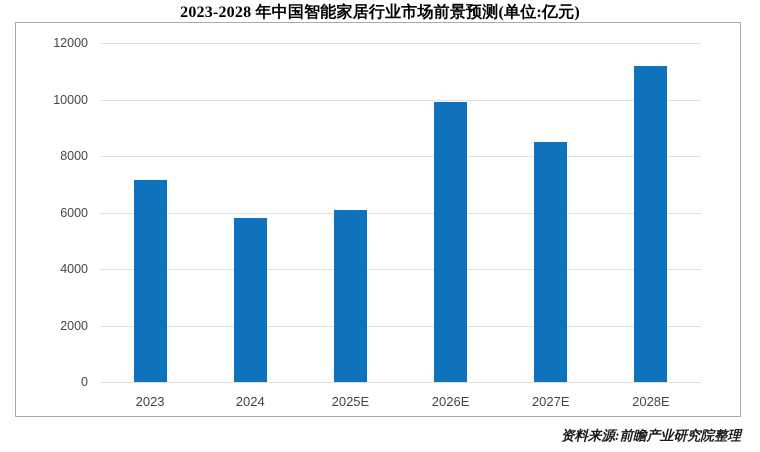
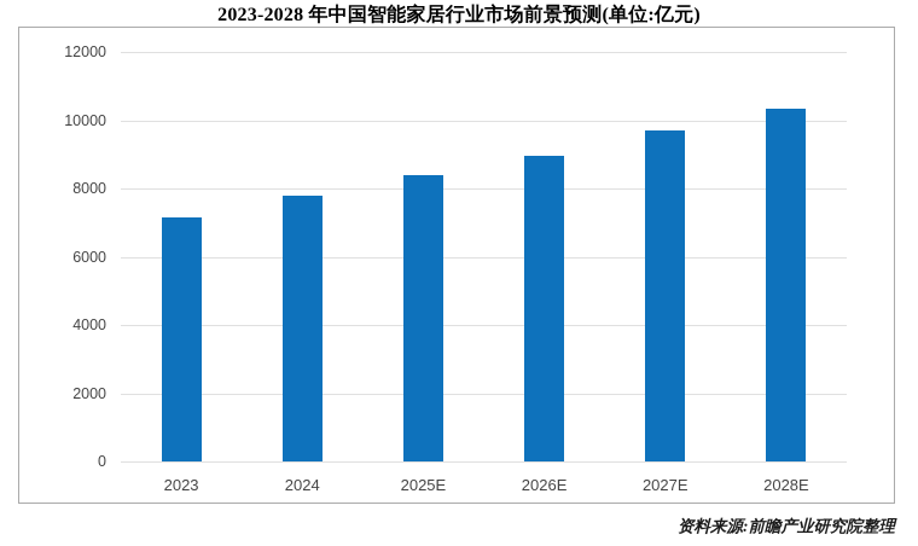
2024: 5800 -> 7800
2025E: 6100 -> 8400
2026E: 9900 -> 9000
2027E: 8500 -> 9700
2028E: 11200 -> 10400
